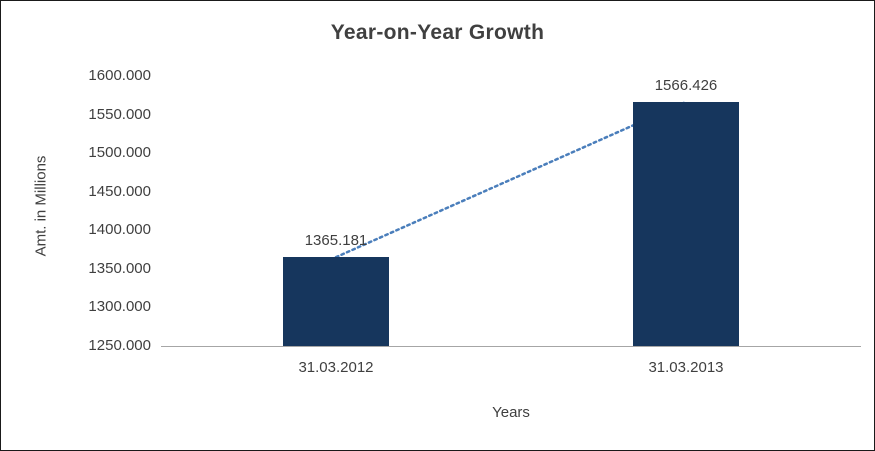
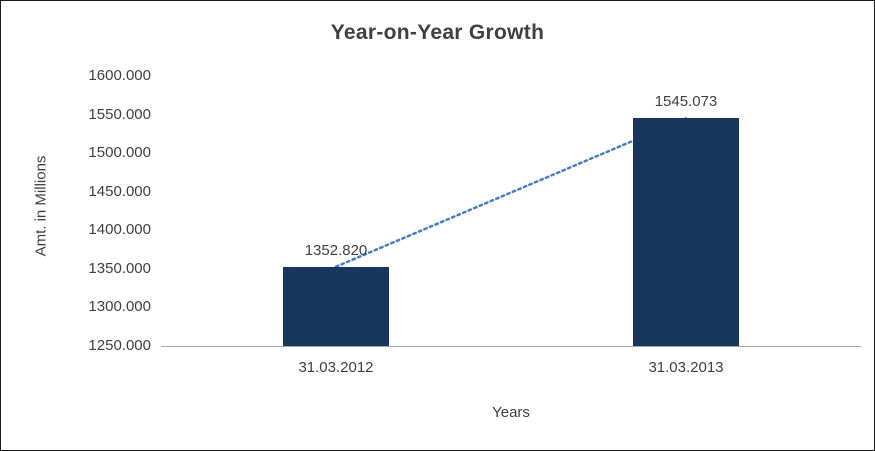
31.03.2012: 1365.181 -> 1352.820
31.03.2013: 1566.426 -> 1545.073
